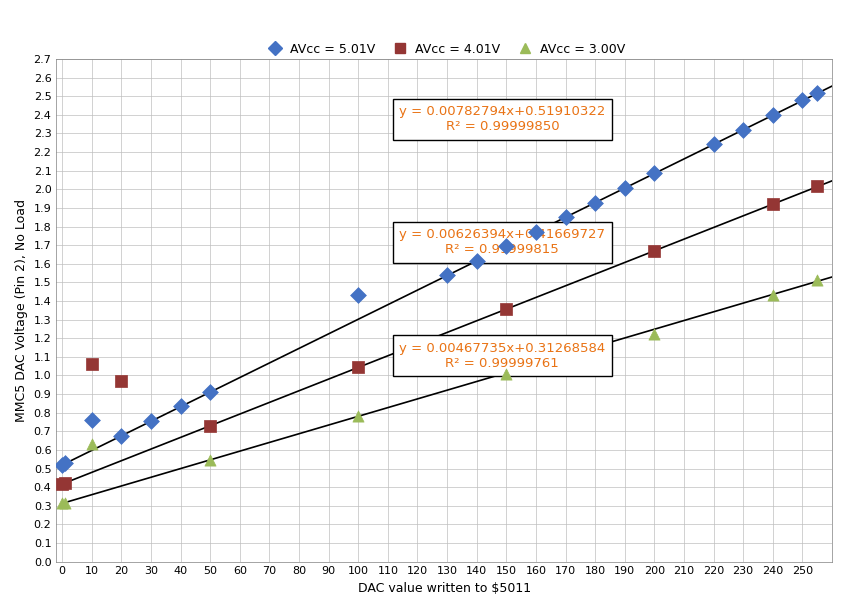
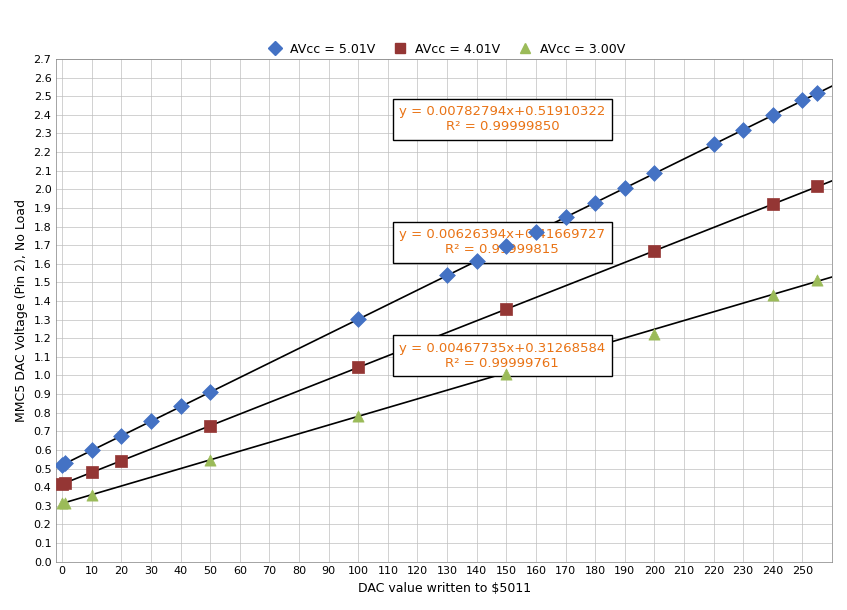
AVcc = 5.01V/10: 0.76 -> 0.60
AVcc = 4.01V/10: 1.06 -> 0.48
AVcc = 3.00V/10: 0.63 -> 0.36
AVcc = 4.01V/20: 0.97 -> 0.54
AVcc = 5.01V/100: 1.43 -> 1.30
